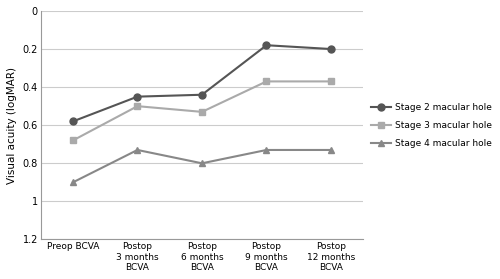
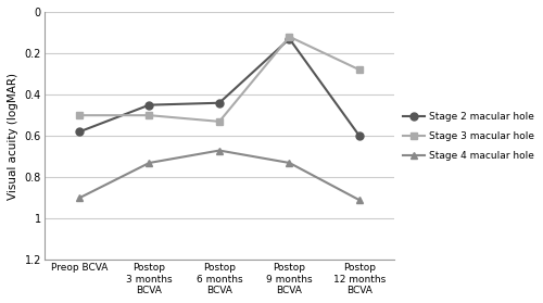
Stage 3 macular hole/Preop BCVA: 0.68 -> 0.50
Stage 4 macular hole/Postop 6 months BCVA: 0.80 -> 0.67
Stage 2 macular hole/Postop 9 months BCVA: 0.18 -> 0.13
Stage 3 macular hole/Postop 9 months BCVA: 0.37 -> 0.12
Stage 2 macular hole/Postop 12 months BCVA: 0.20 -> 0.60
Stage 3 macular hole/Postop 12 months BCVA: 0.37 -> 0.28
Stage 4 macular hole/Postop 12 months BCVA: 0.73 -> 0.91
